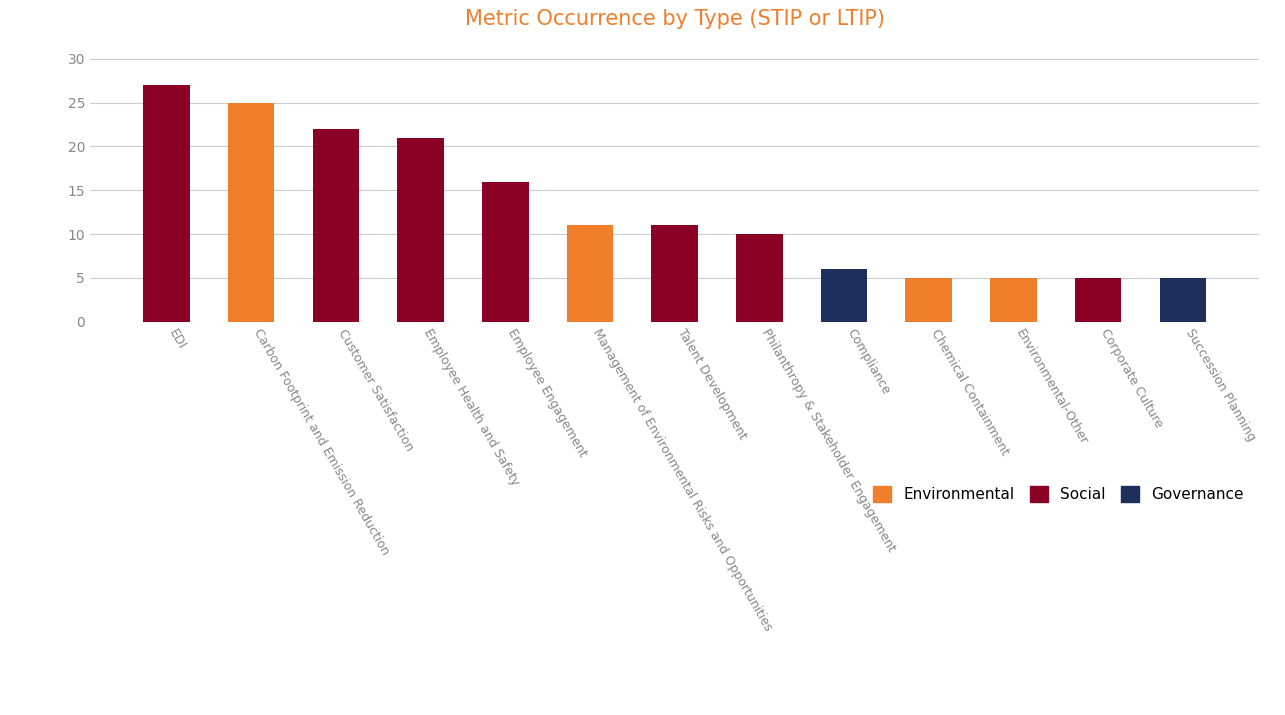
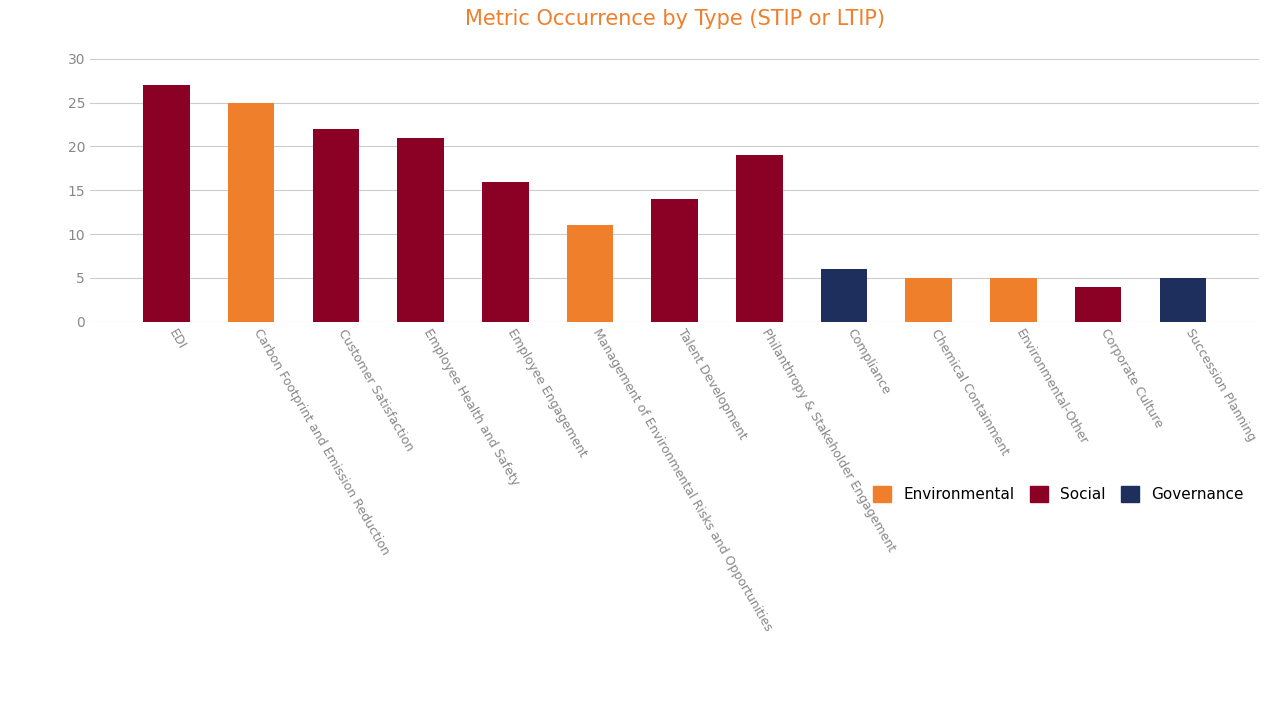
Talent Development: 11 -> 14
Philanthropy & Stakeholder Engagement: 10 -> 19
Corporate Culture: 5 -> 4
